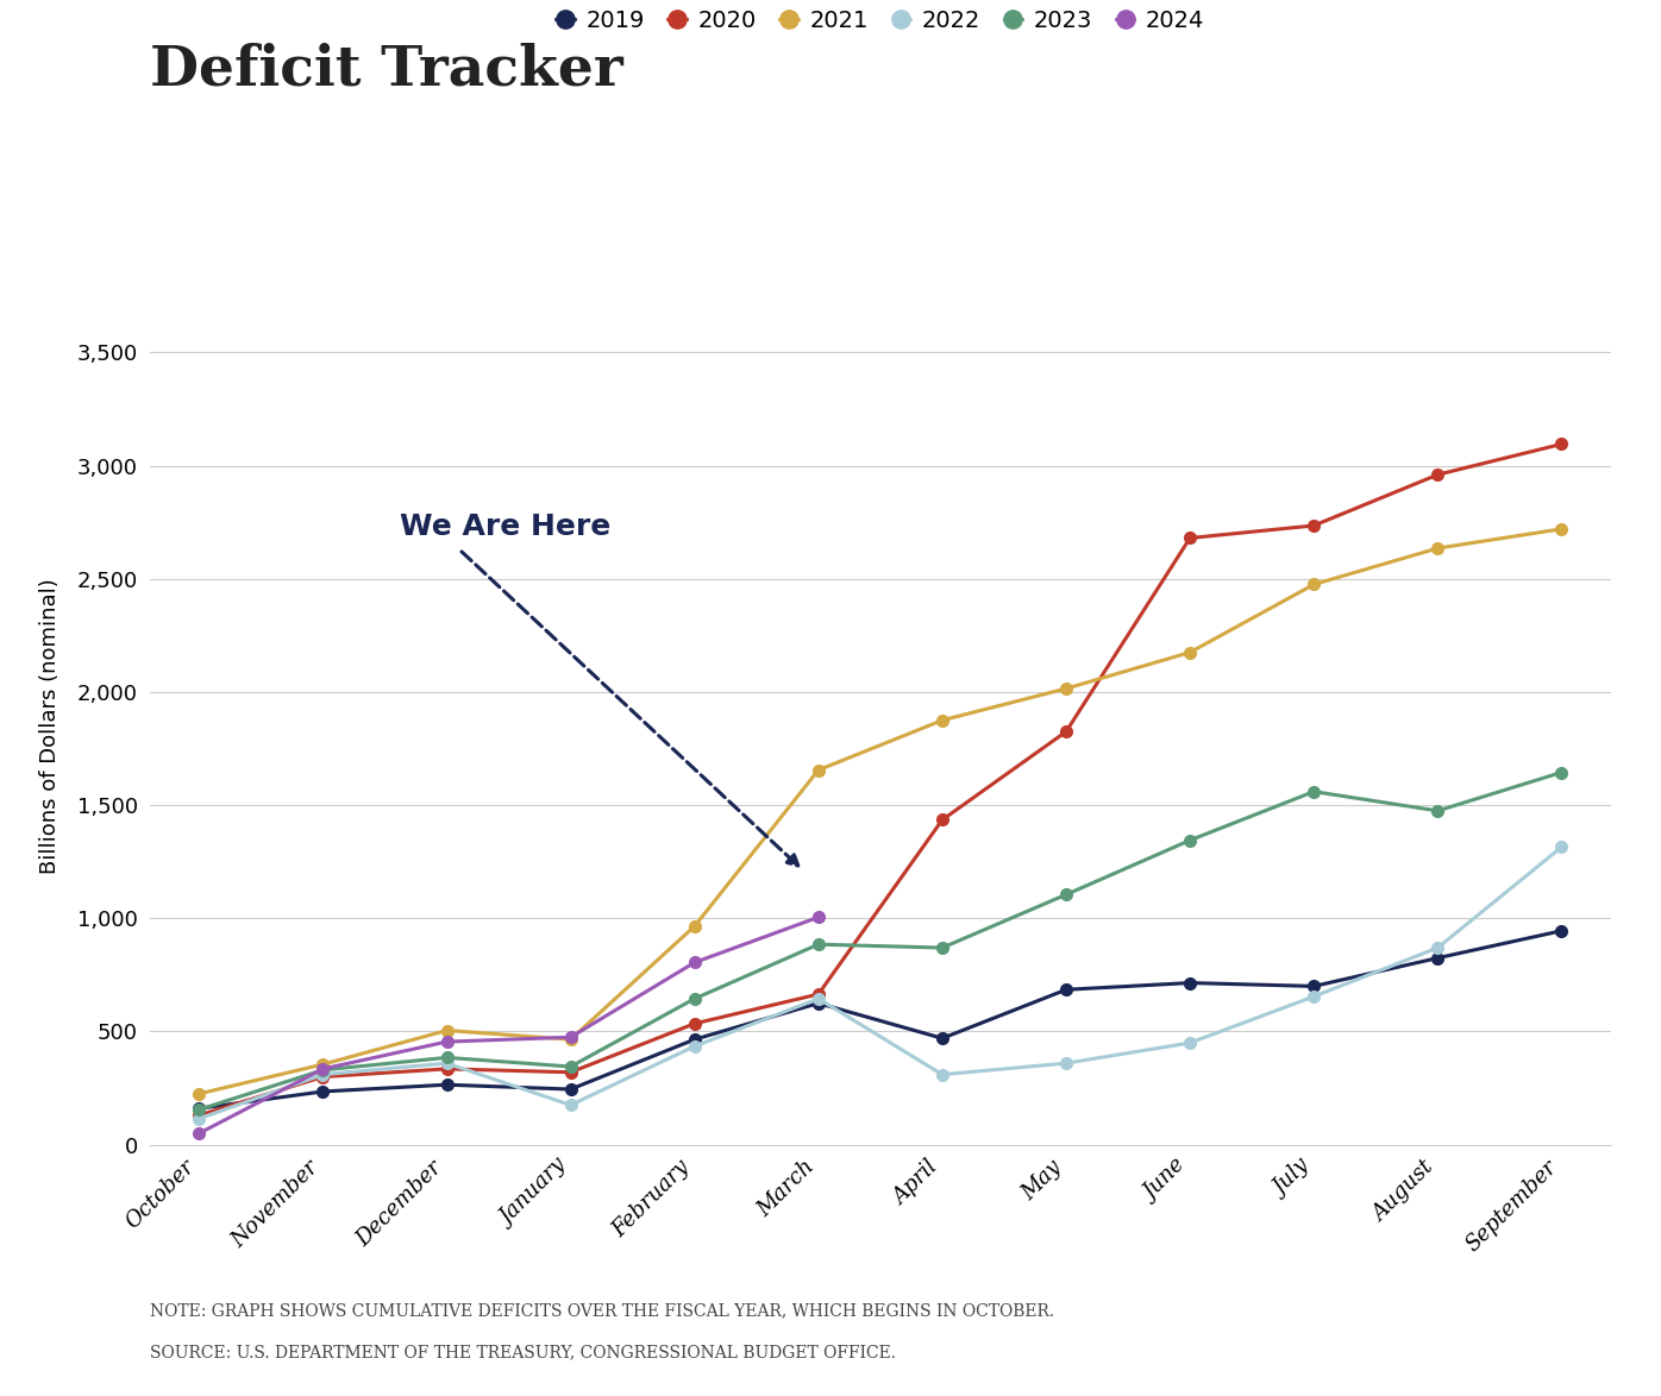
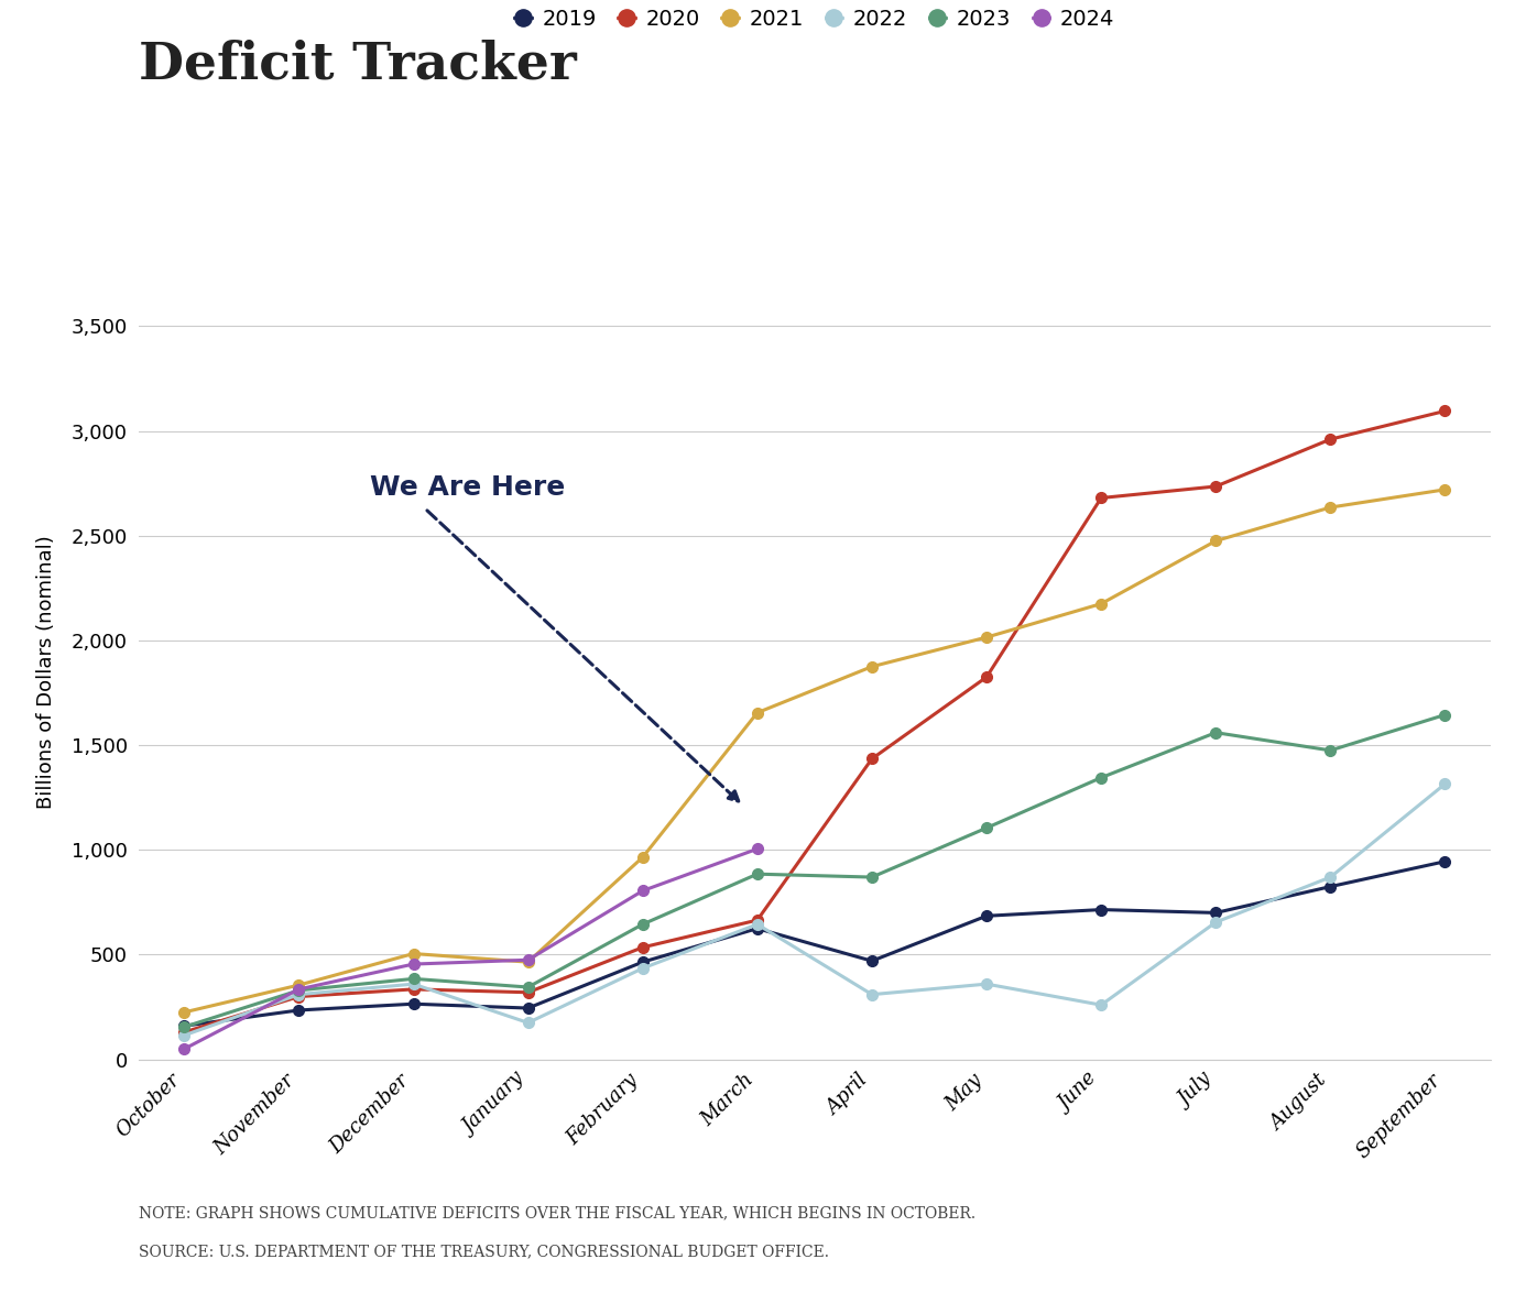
2022/June: 450 -> 260
